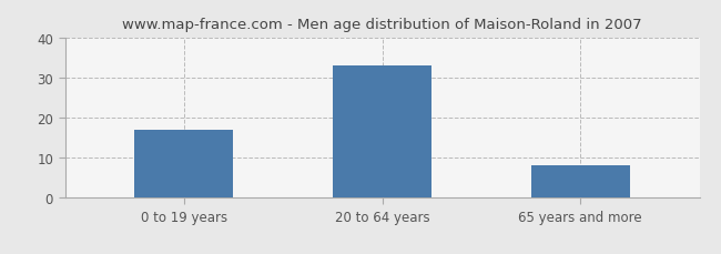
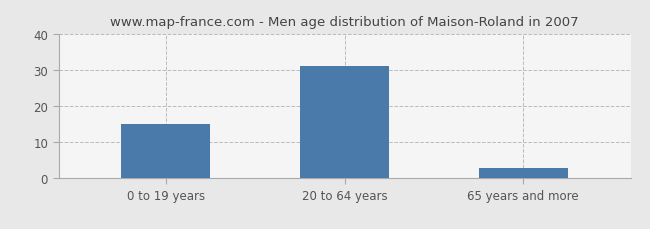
0 to 19 years: 17 -> 15
20 to 64 years: 33 -> 31
65 years and more: 8 -> 3
